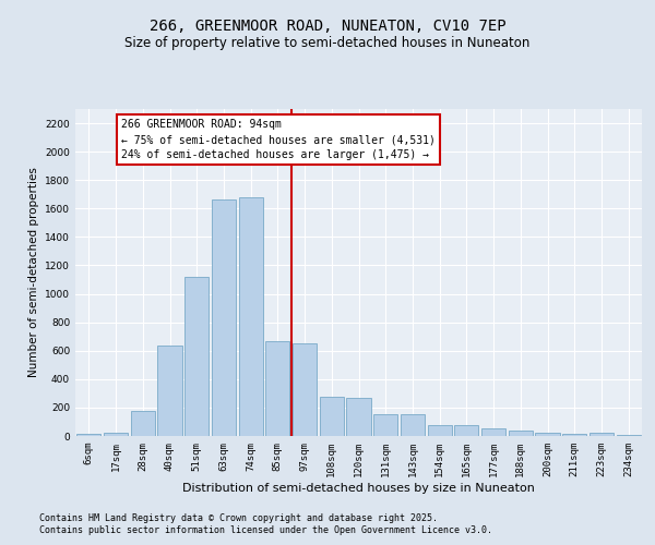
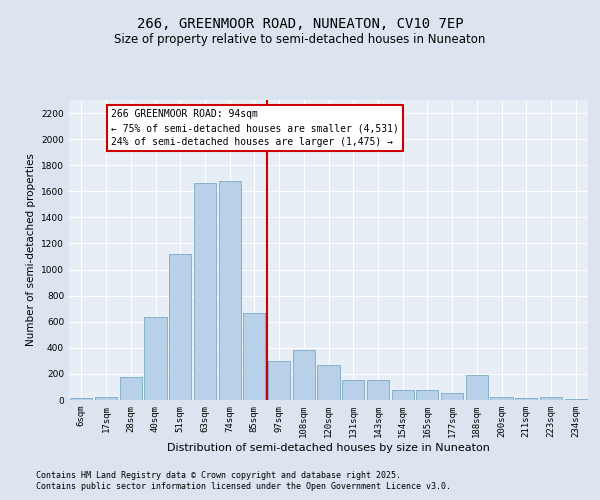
97sqm: 660 -> 300
108sqm: 280 -> 380
188sqm: 40 -> 190
